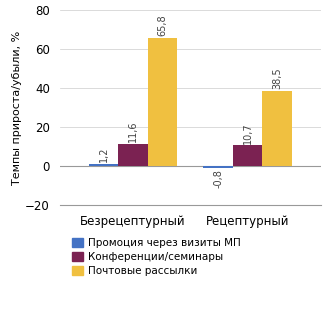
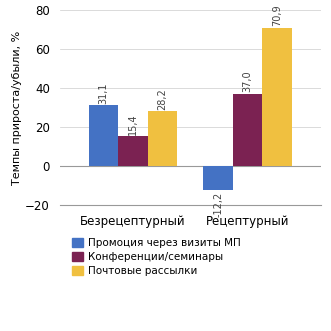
Промоция через визиты МП/Безрецептурный: 1,2 -> 31,1
Конференции/семинары/Безрецептурный: 11,6 -> 15,4
Почтовые рассылки/Безрецептурный: 65,8 -> 28,2
Промоция через визиты МП/Рецептурный: -0,8 -> -12,2
Конференции/семинары/Рецептурный: 10,7 -> 37,0
Почтовые рассылки/Рецептурный: 38,5 -> 70,9
